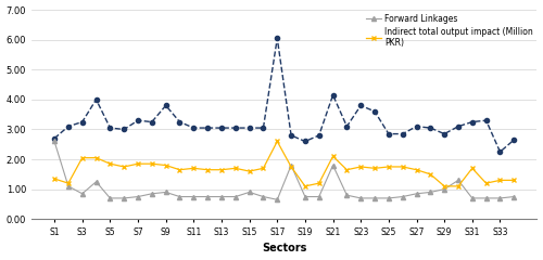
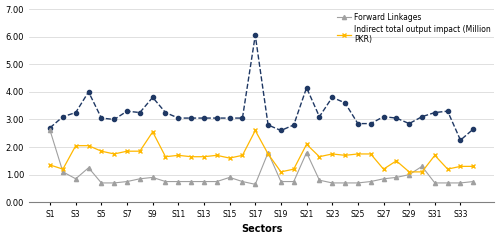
Indirect total output impact (Million PKR)/S9: 1.80 -> 2.55
Indirect total output impact (Million PKR)/S27: 1.65 -> 1.20
